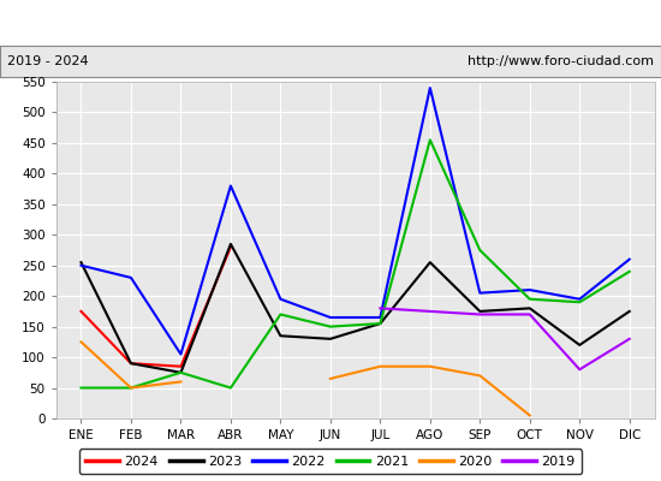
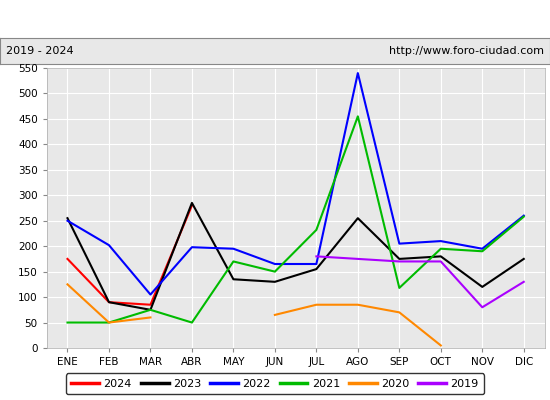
2022/FEB: 230 -> 202
2022/ABR: 380 -> 198
2021/JUL: 155 -> 232
2021/SEP: 275 -> 118
2021/DIC: 240 -> 258
